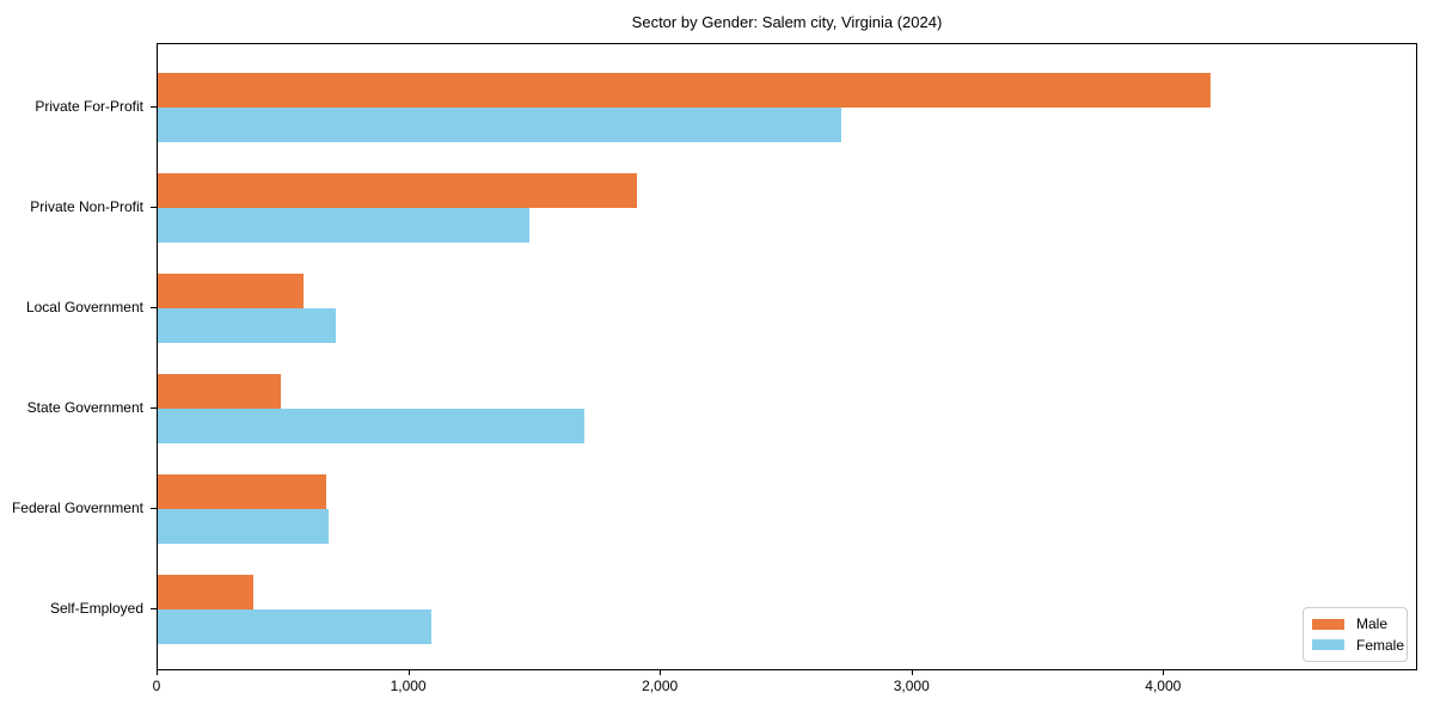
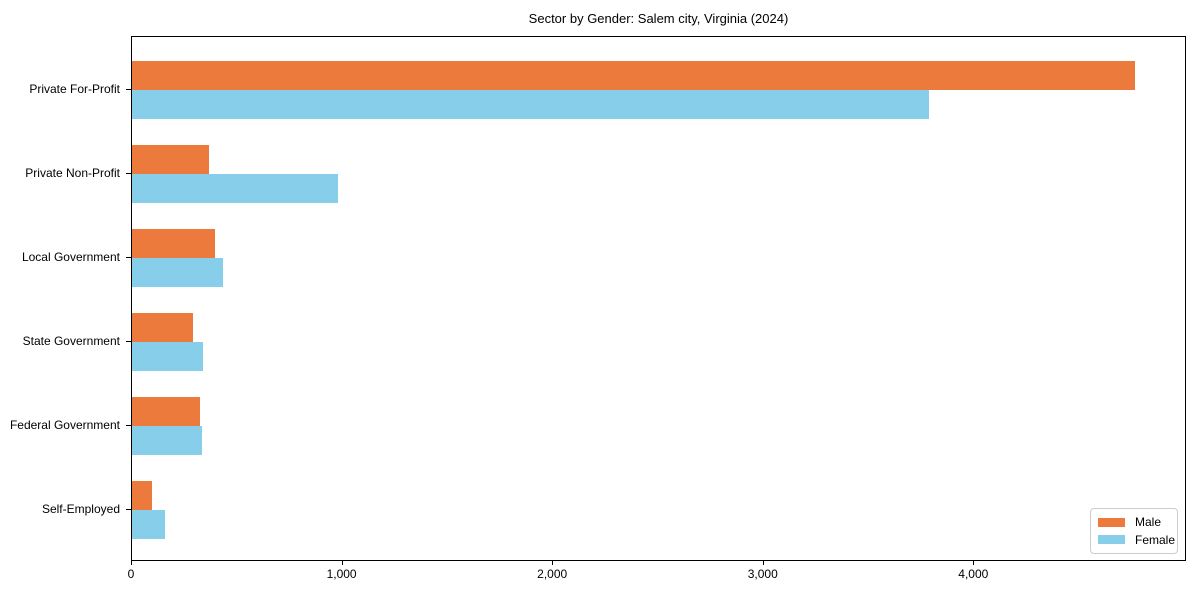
Male/Private For-Profit: 4190 -> 4770
Female/Private For-Profit: 2720 -> 3790
Male/Private Non-Profit: 1910 -> 360
Female/Private Non-Profit: 1480 -> 980
Male/Local Government: 580 -> 400
Female/Local Government: 710 -> 440
Male/State Government: 490 -> 290
Female/State Government: 1700 -> 340
Male/Federal Government: 670 -> 320
Female/Federal Government: 680 -> 340
Male/Self-Employed: 380 -> 100
Female/Self-Employed: 1090 -> 160
